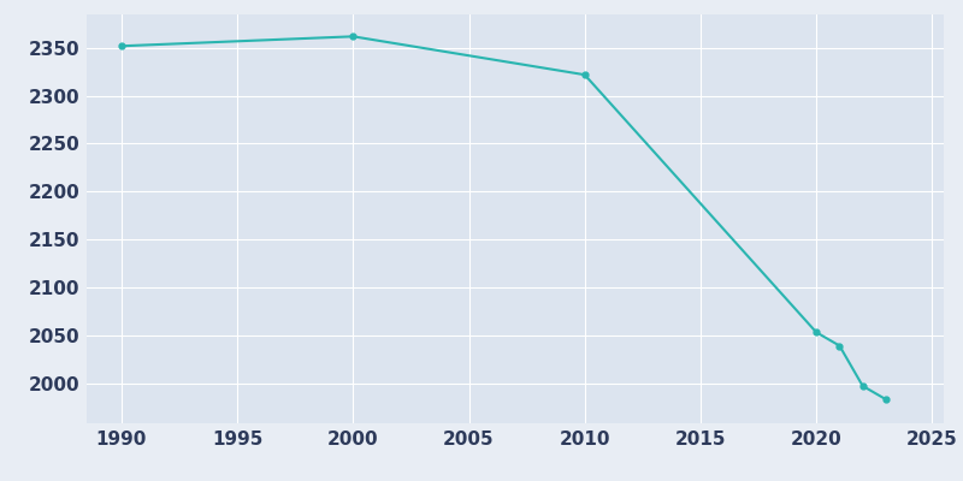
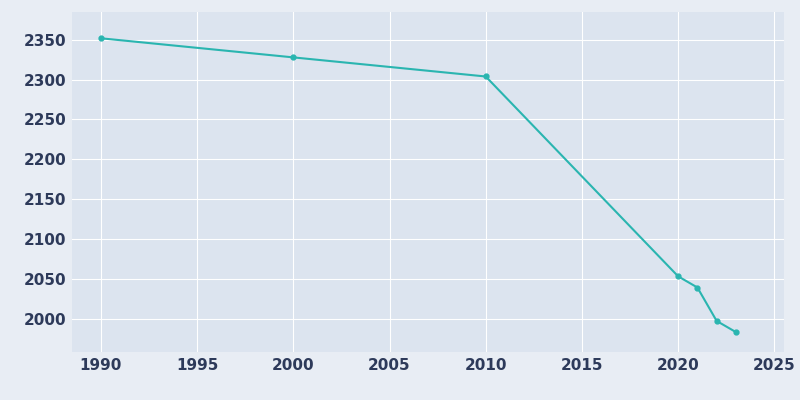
2000: 2362 -> 2328
2010: 2322 -> 2304
